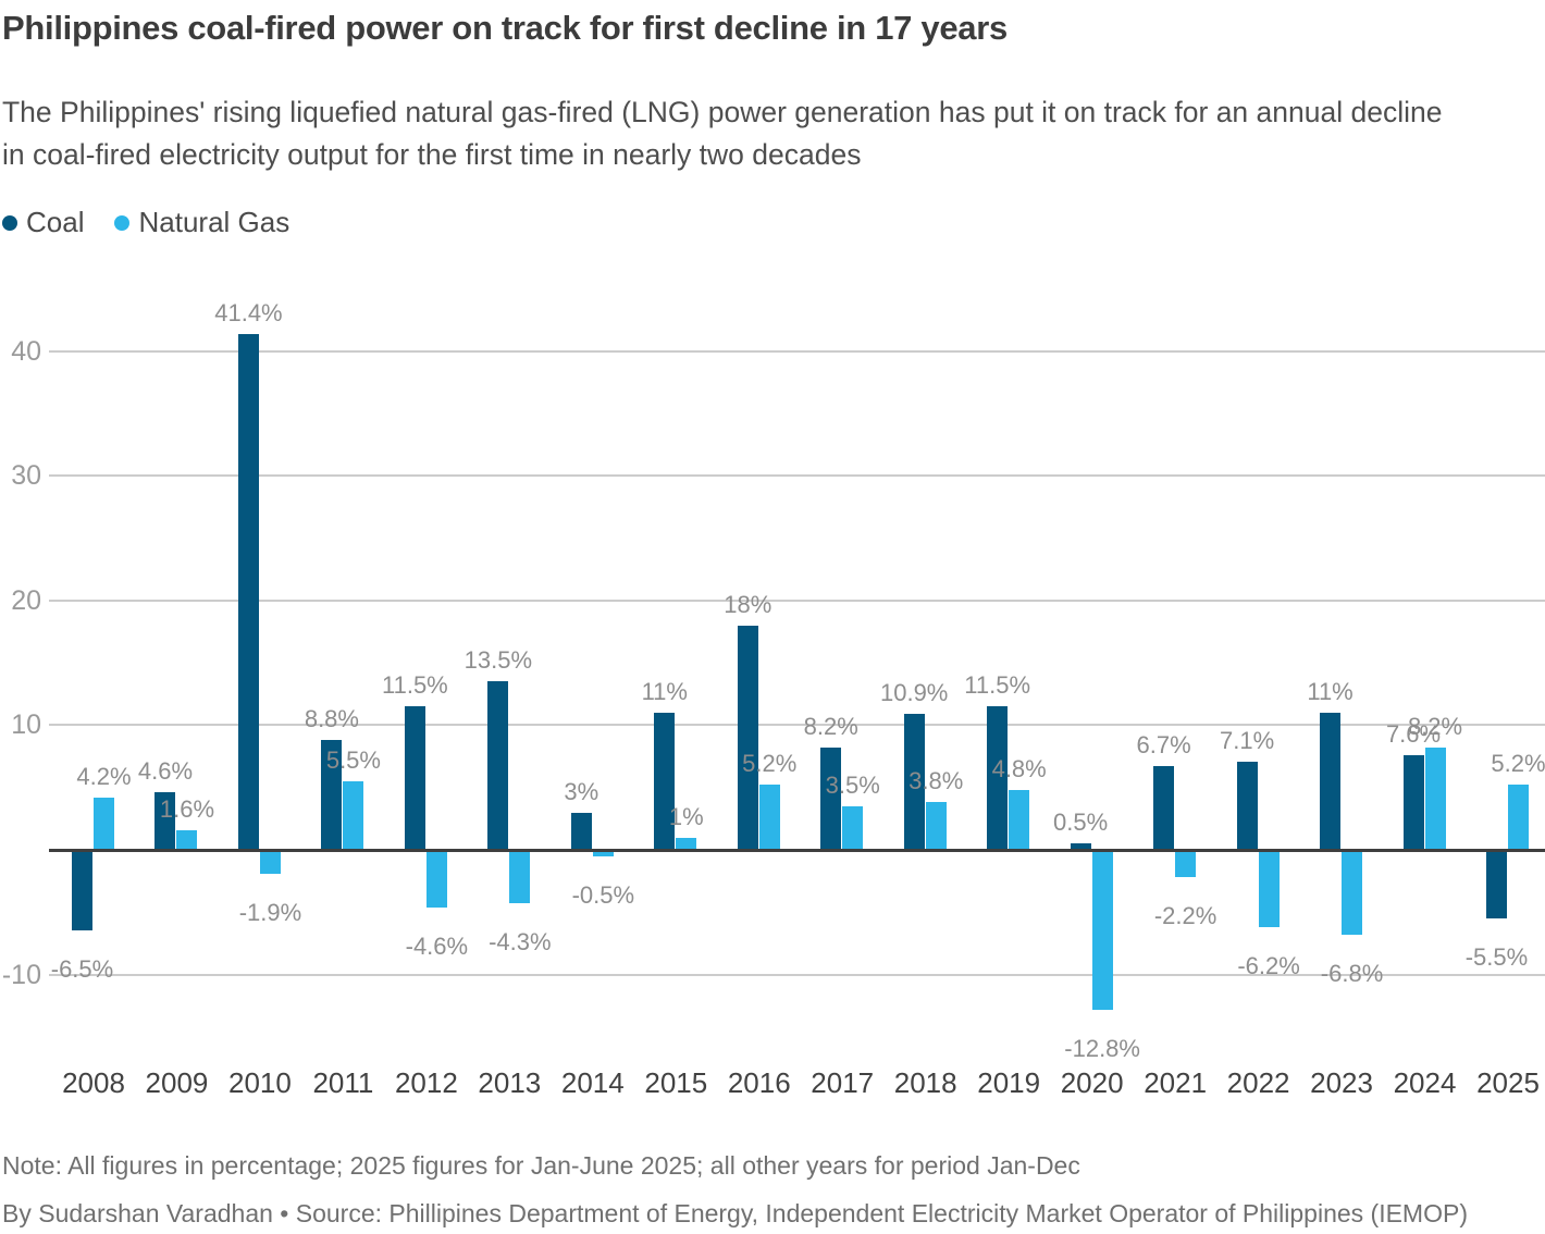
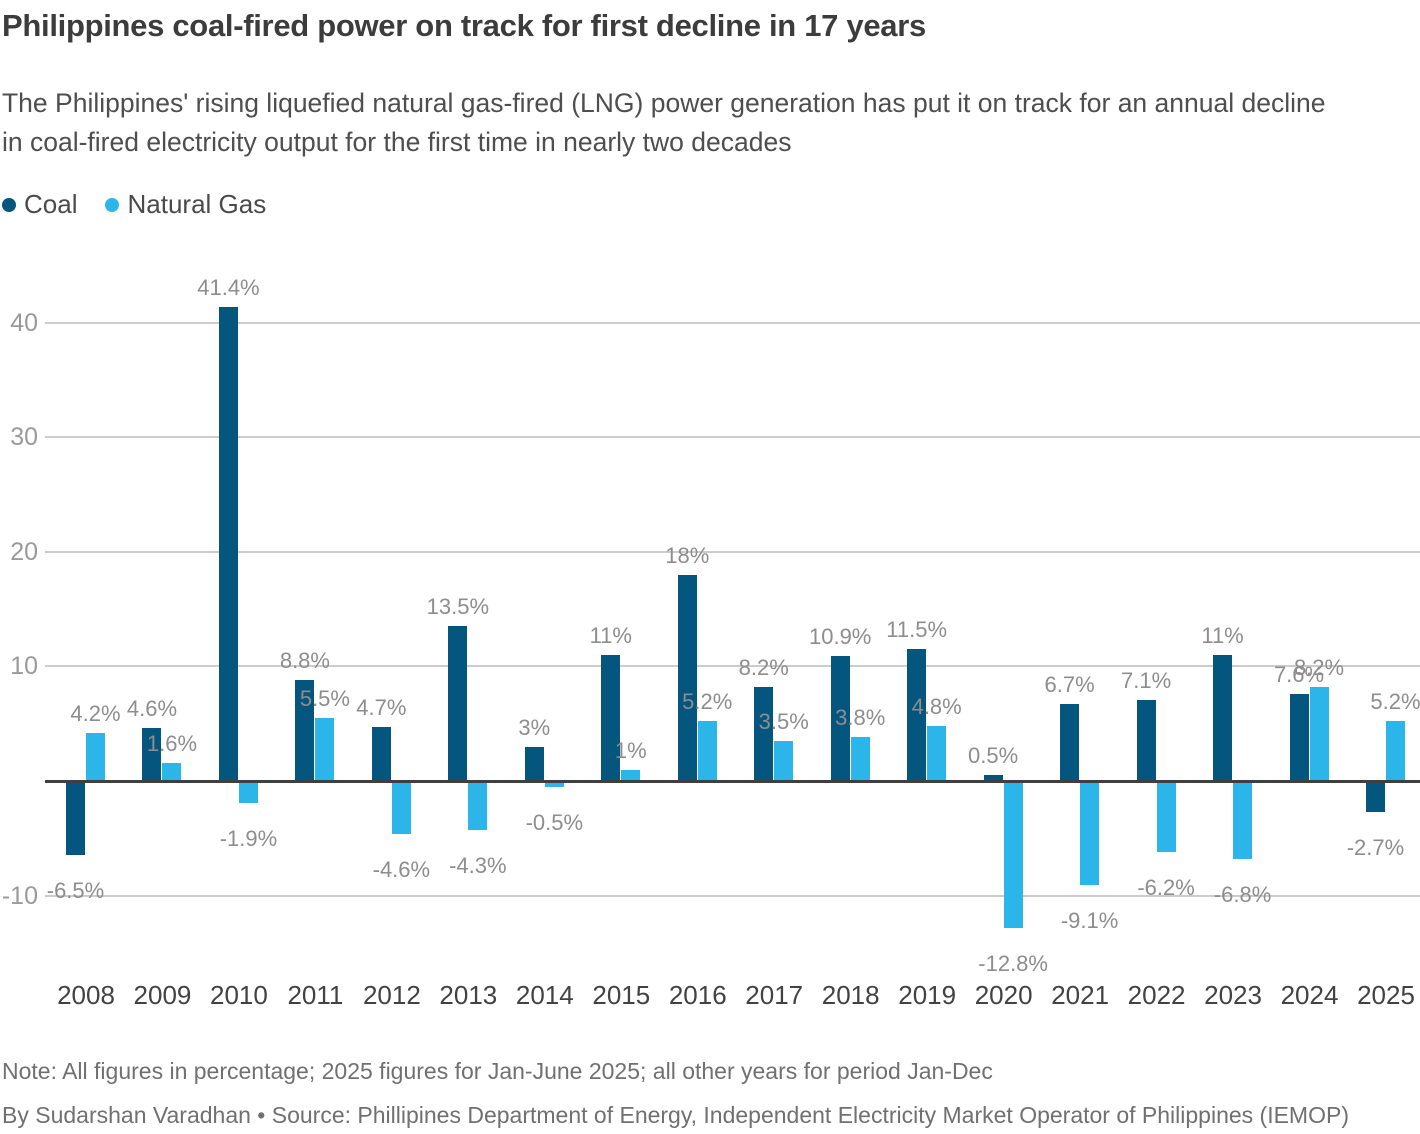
Coal/2012: 11.5% -> 4.7%
Natural Gas/2021: -2.2% -> -9.1%
Coal/2025: -5.5% -> -2.7%
